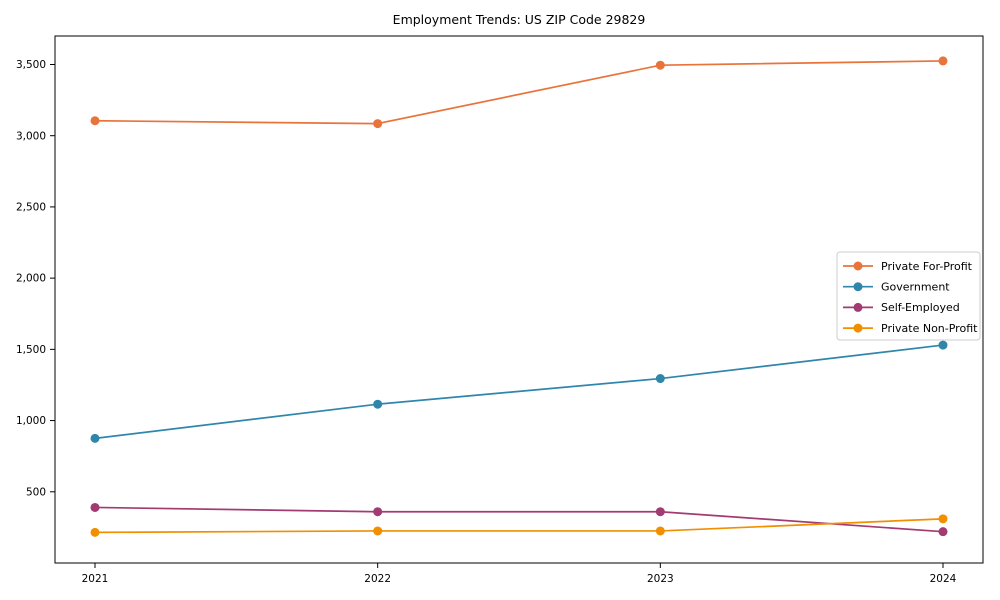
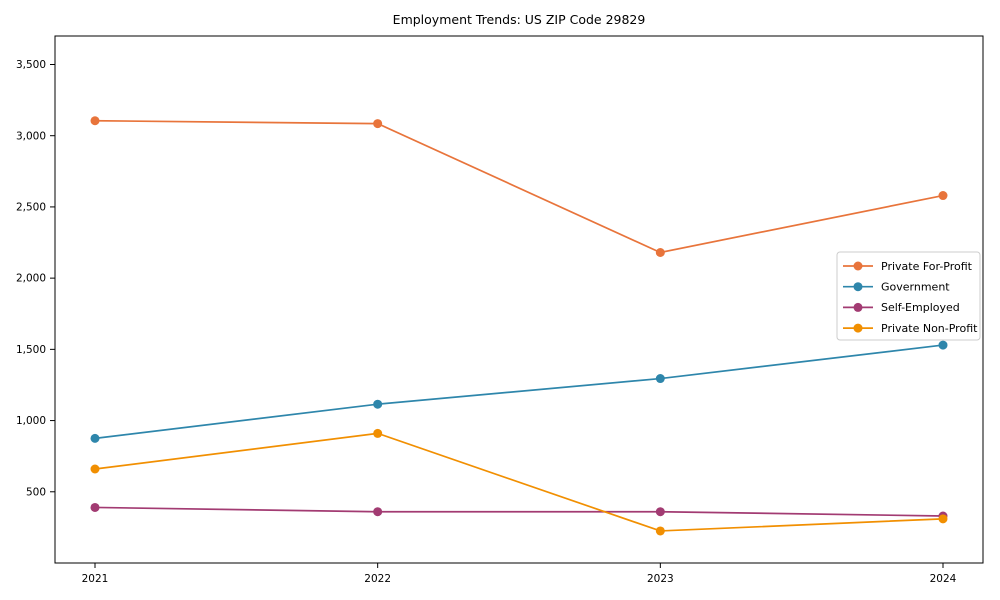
Private Non-Profit/2021: 220 -> 660
Private Non-Profit/2022: 220 -> 910
Private For-Profit/2023: 3500 -> 2180
Private For-Profit/2024: 3520 -> 2580
Self-Employed/2024: 220 -> 330
